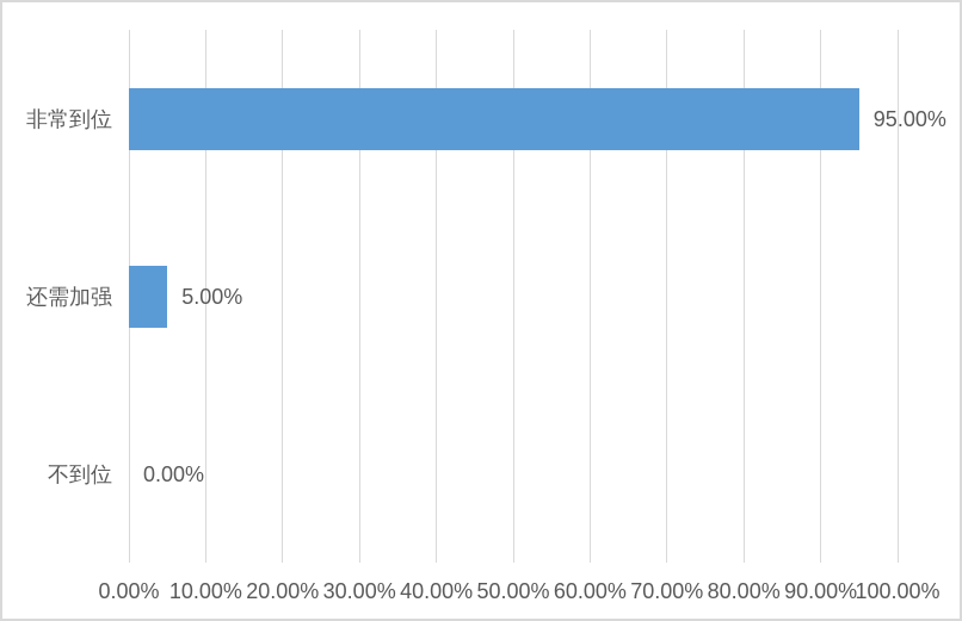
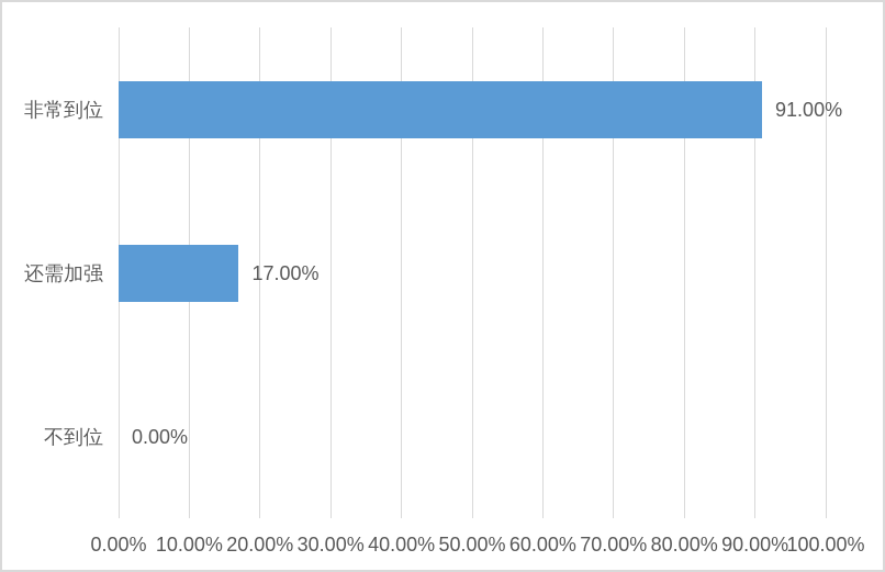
非常到位: 95.00% -> 91.00%
还需加强: 5.00% -> 17.00%
